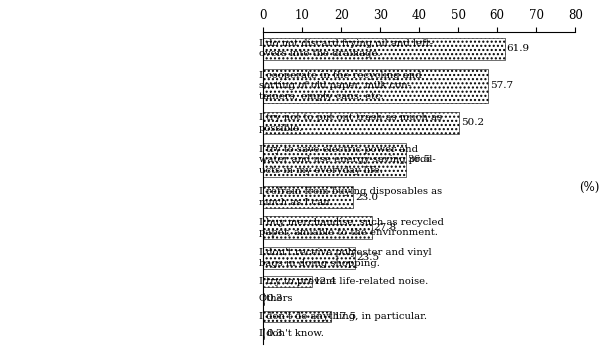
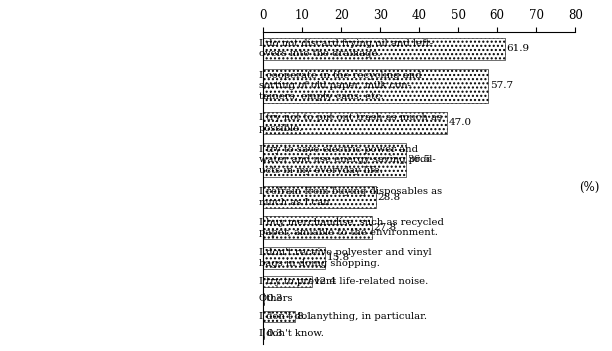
I try not to put out trash as much as possible.: 50.2 -> 47.0
I refrain from buying disposables as much as I can.: 23.0 -> 28.8
I don't receive polyester and vinyl bags in doing shopping.: 23.5 -> 15.8
I don't do anything, in particular.: 17.5 -> 8.1
